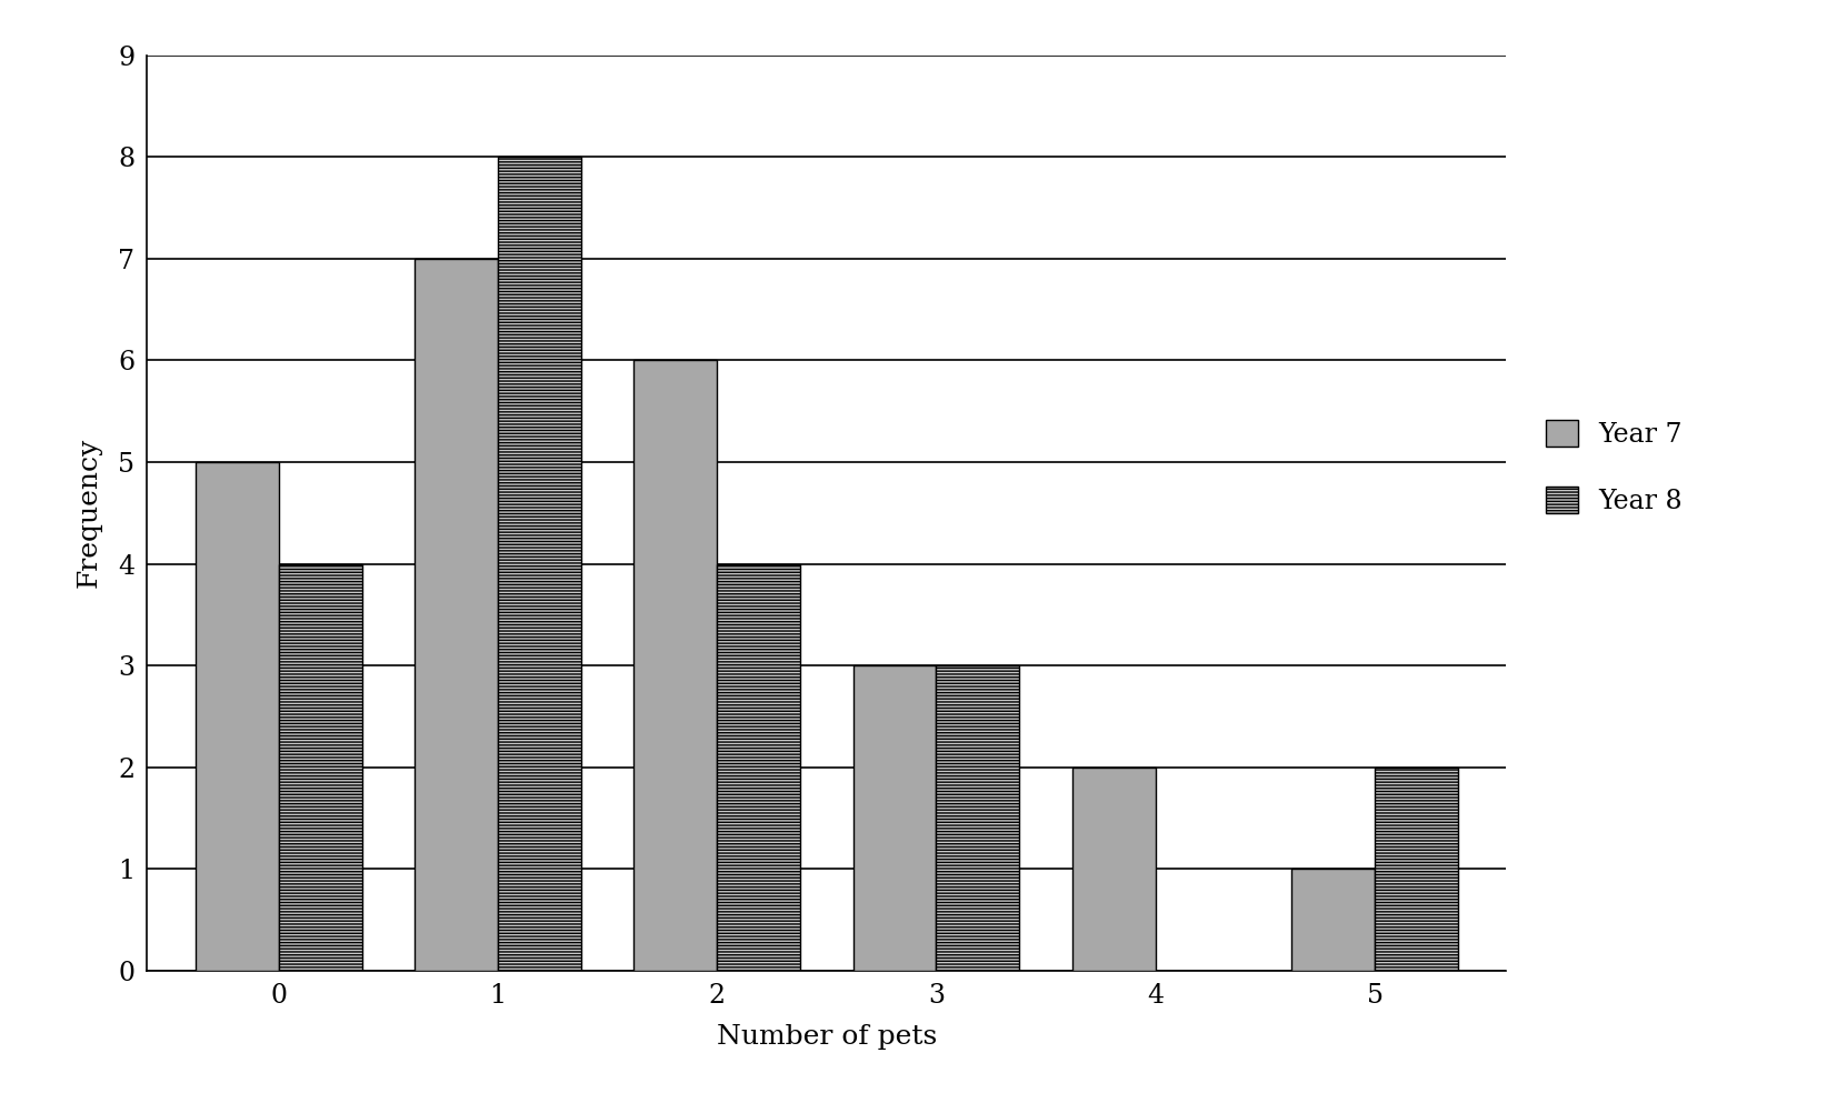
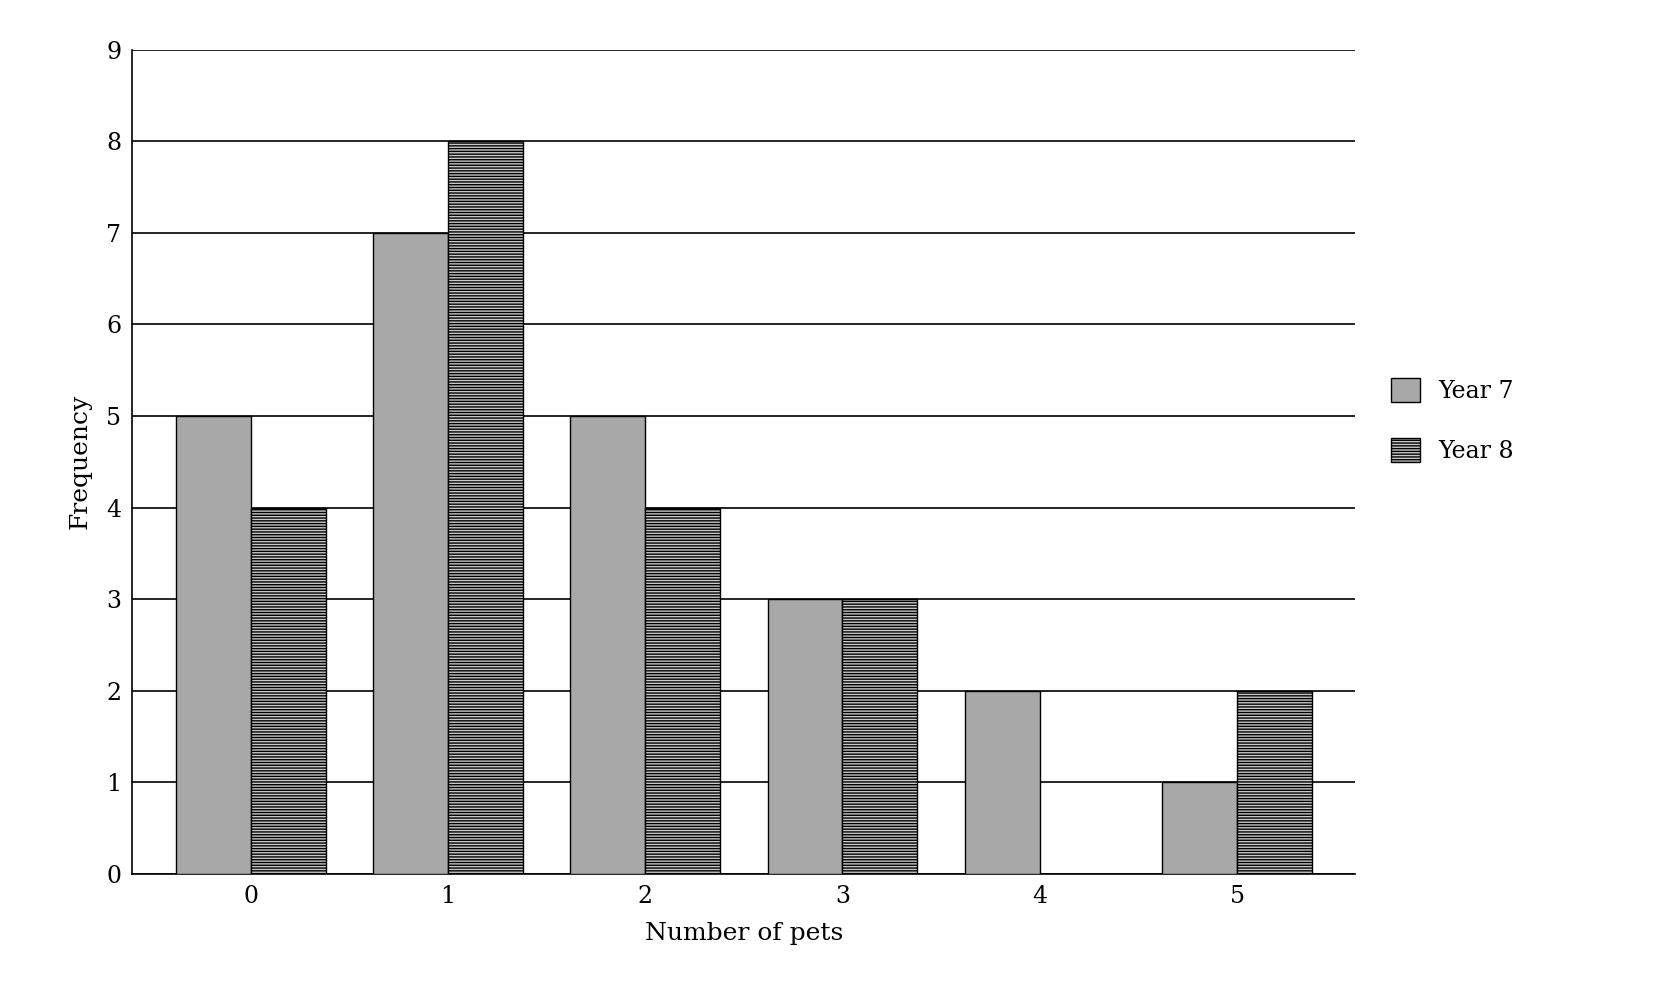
Year 7/2: 6 -> 5
